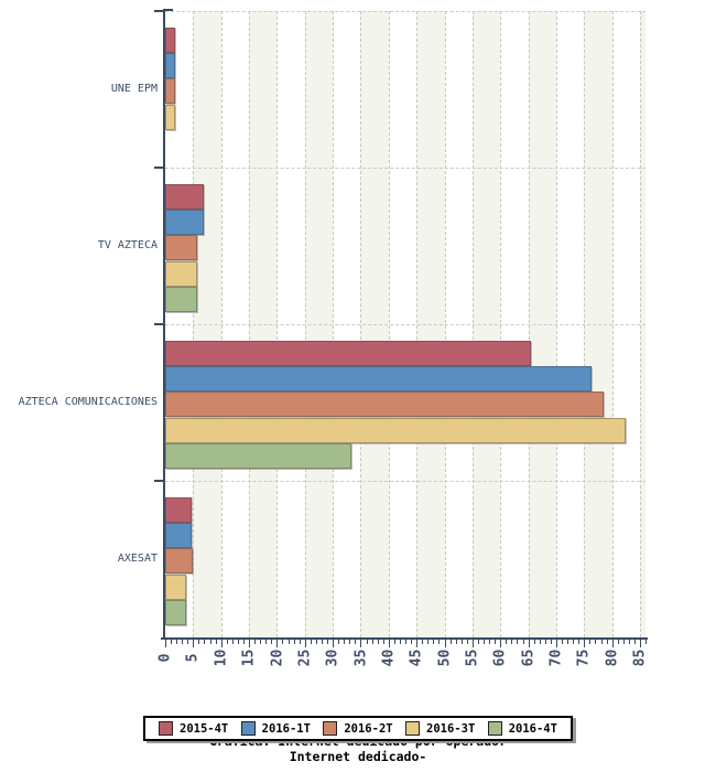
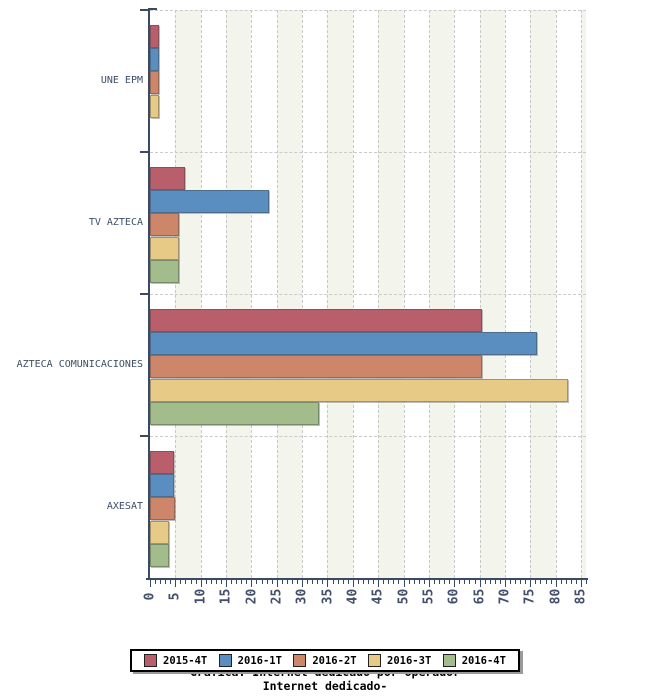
2016-1T/TV AZTECA: 6 -> 23
2016-2T/AZTECA COMUNICACIONES: 78 -> 65
